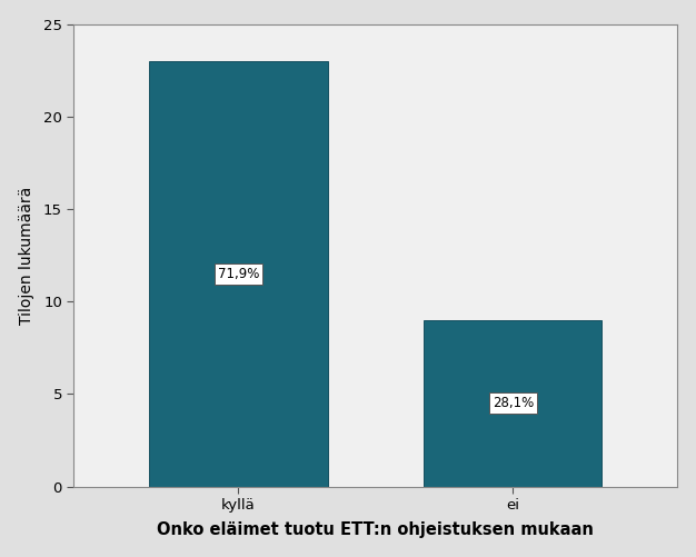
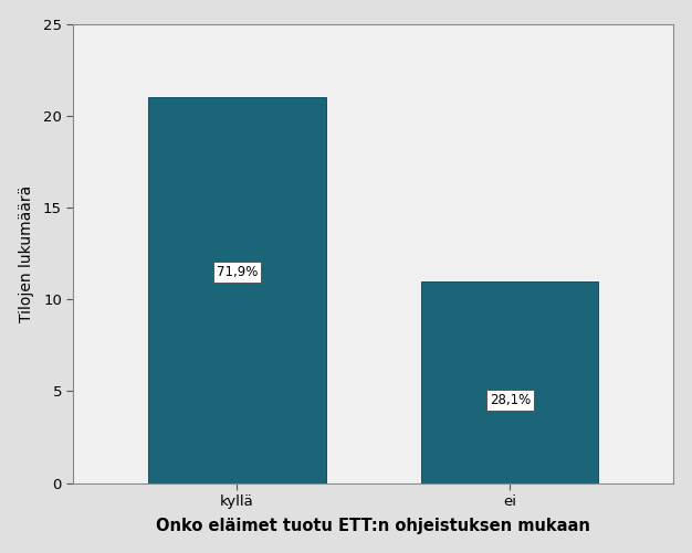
kyllä: 23 -> 21
ei: 9 -> 11
